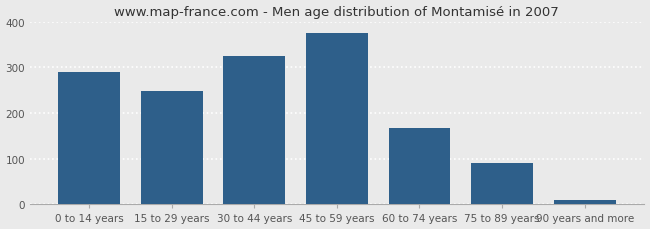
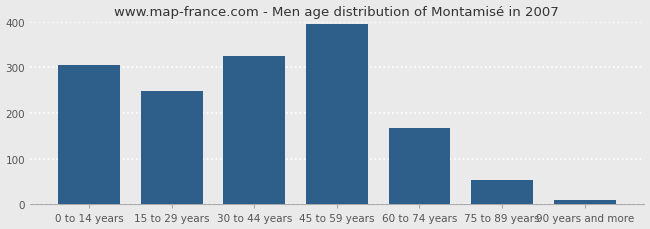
0 to 14 years: 290 -> 305
45 to 59 years: 375 -> 395
75 to 89 years: 90 -> 54
